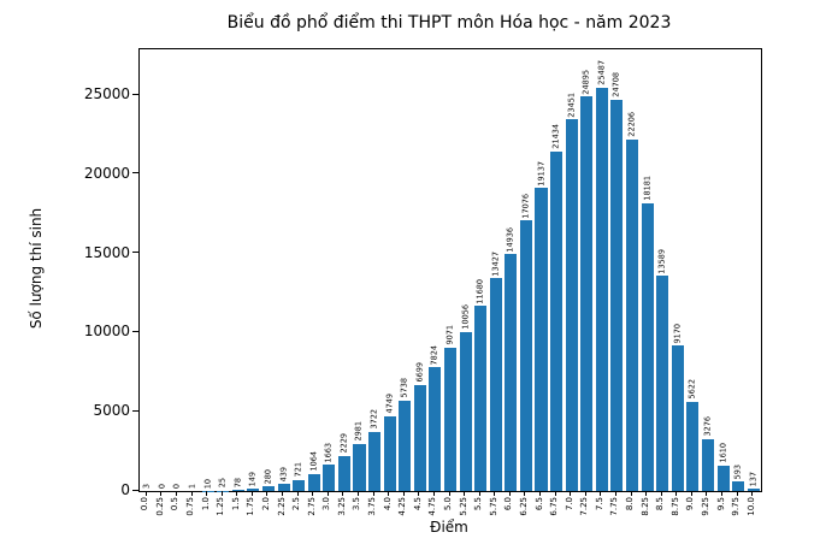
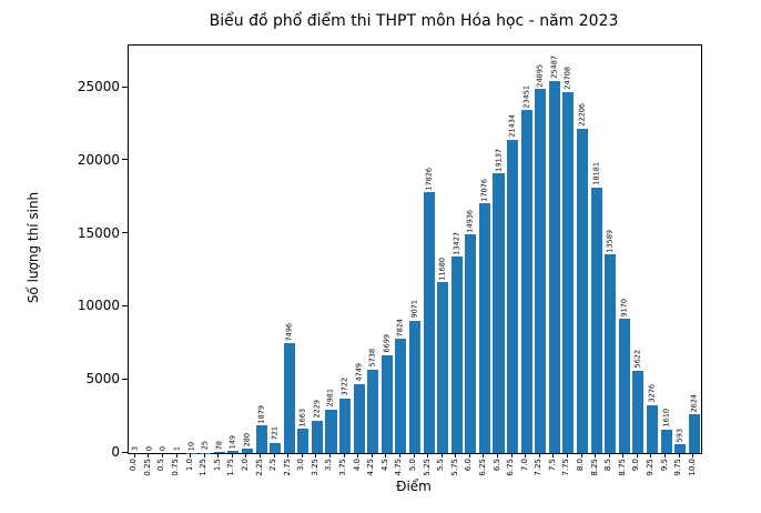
2.25: 439 -> 1879
2.75: 1064 -> 7496
5.25: 10056 -> 17826
10.0: 137 -> 2624
